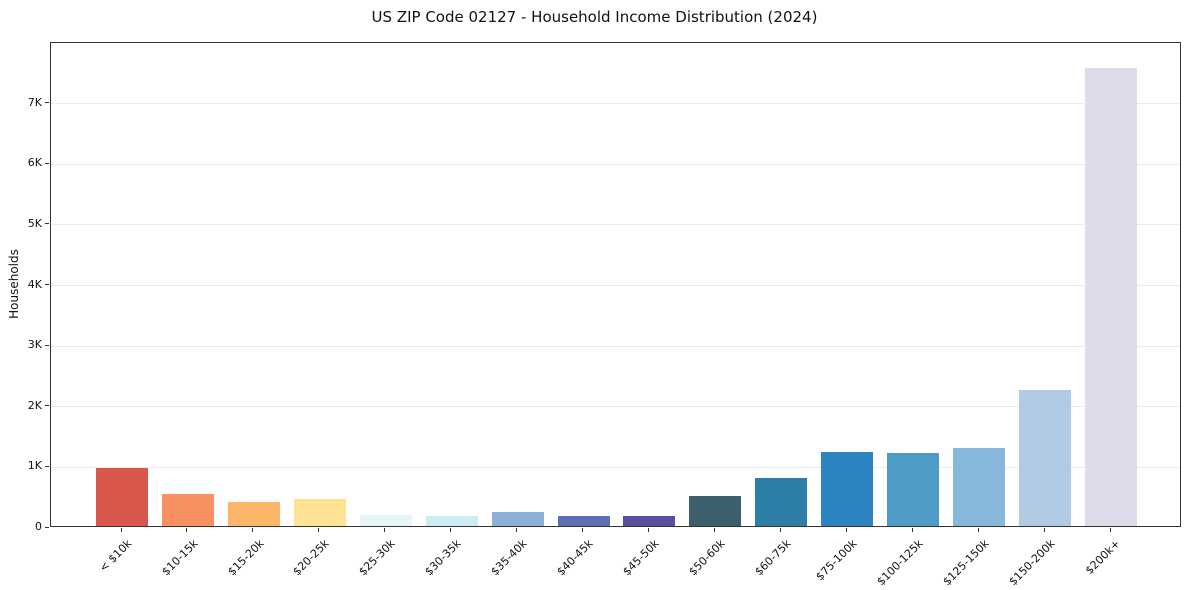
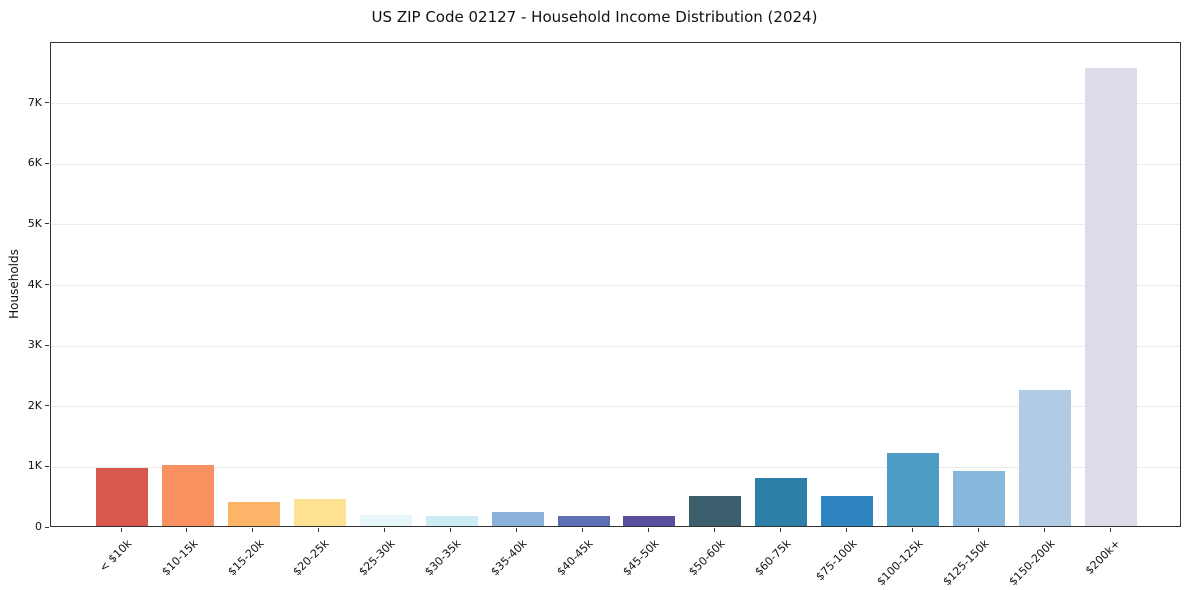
$10-15k: 0.5K -> 1.0K
$75-100k: 1.2K -> 0.5K
$125-150k: 1.3K -> 0.9K
